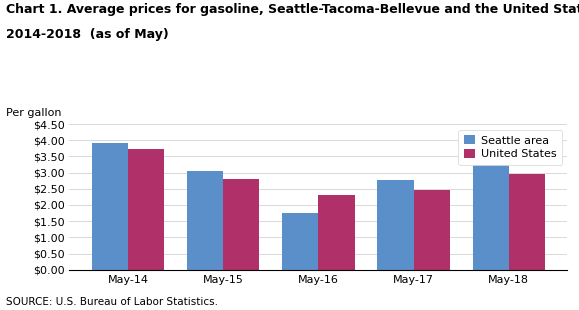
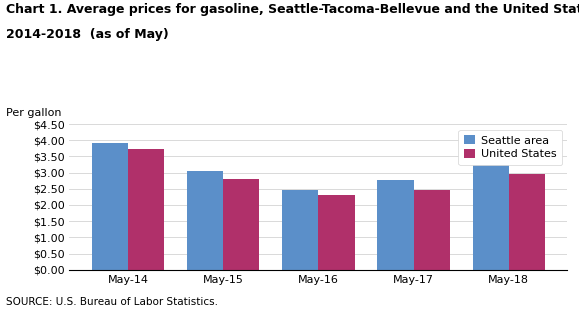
Seattle area/May-16: $1.75 -> $2.45
